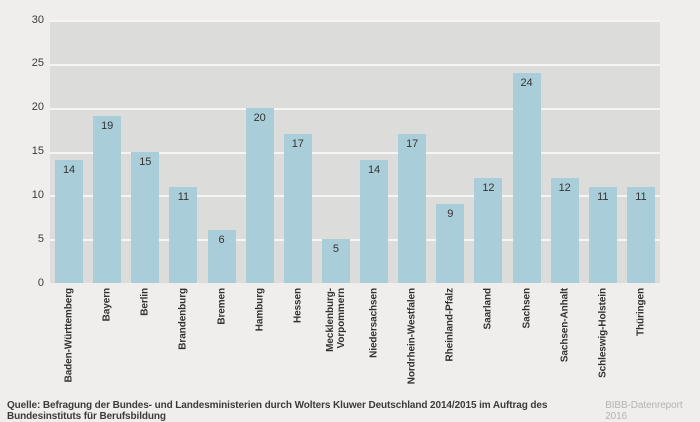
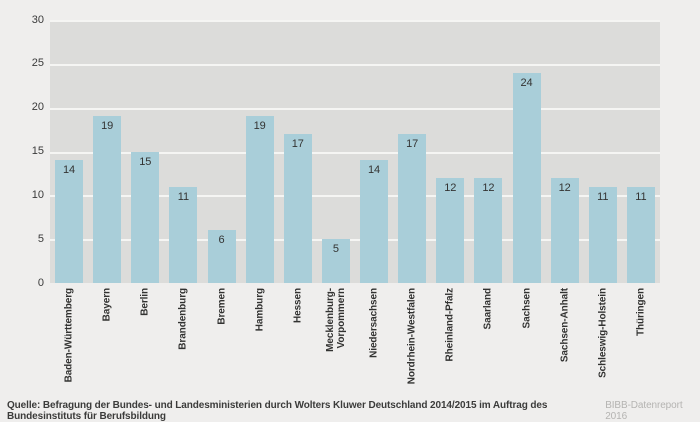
Hamburg: 20 -> 19
Rheinland-Pfalz: 9 -> 12
